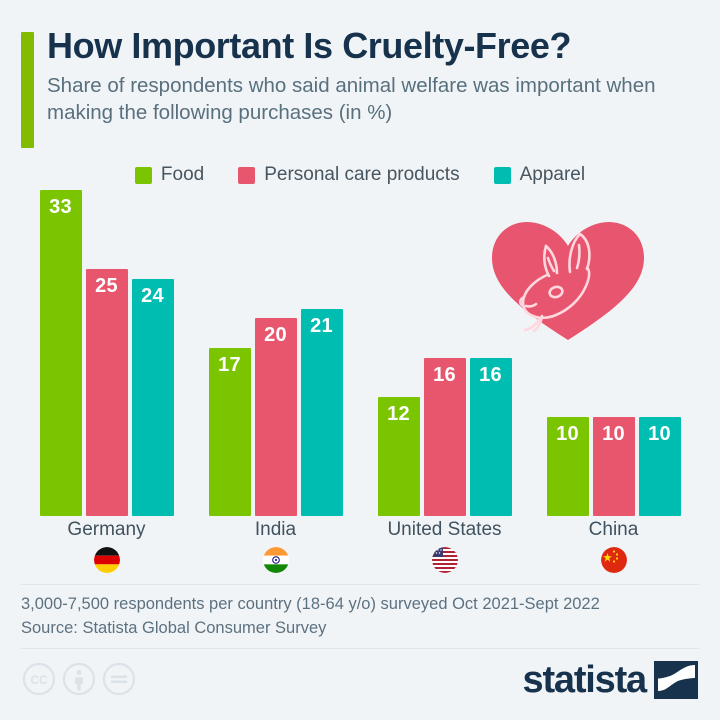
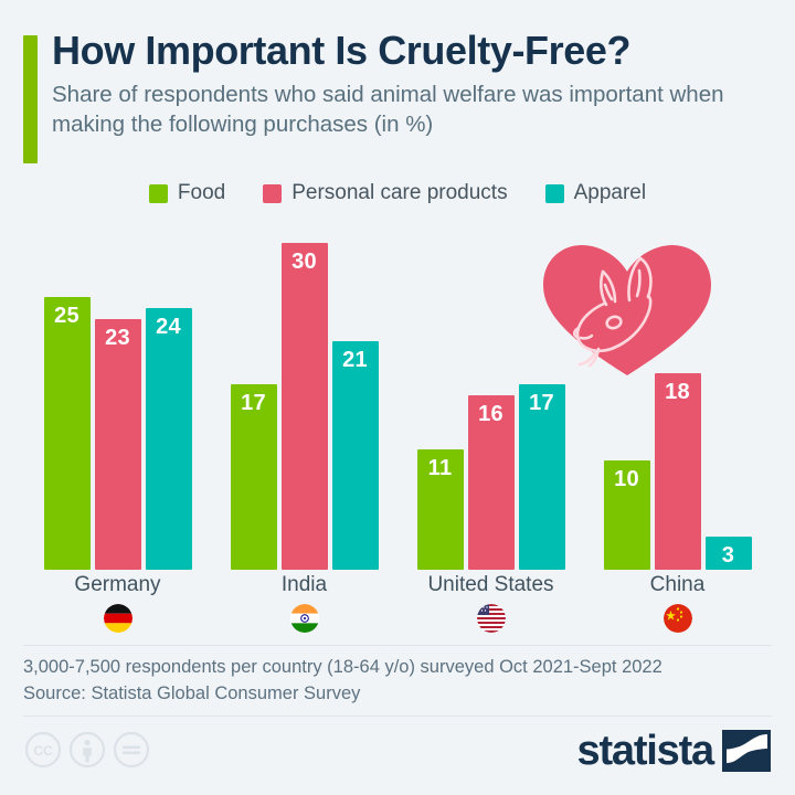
Food/Germany: 33 -> 25
Personal care products/Germany: 25 -> 23
Personal care products/India: 20 -> 30
Food/United States: 12 -> 11
Apparel/United States: 16 -> 17
Personal care products/China: 10 -> 18
Apparel/China: 10 -> 3
